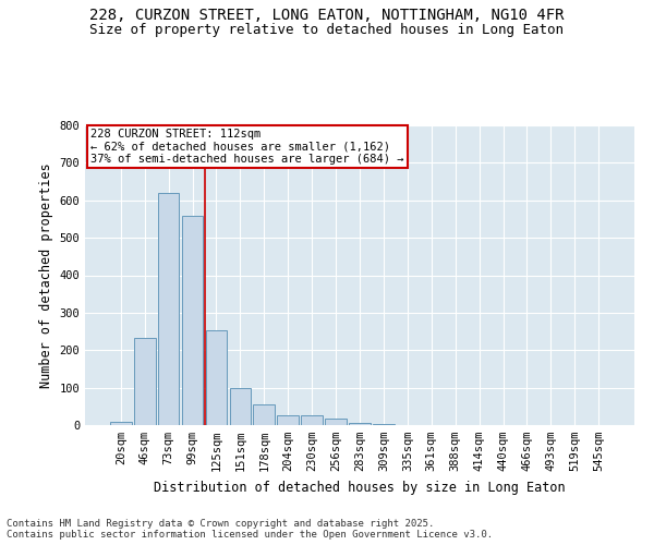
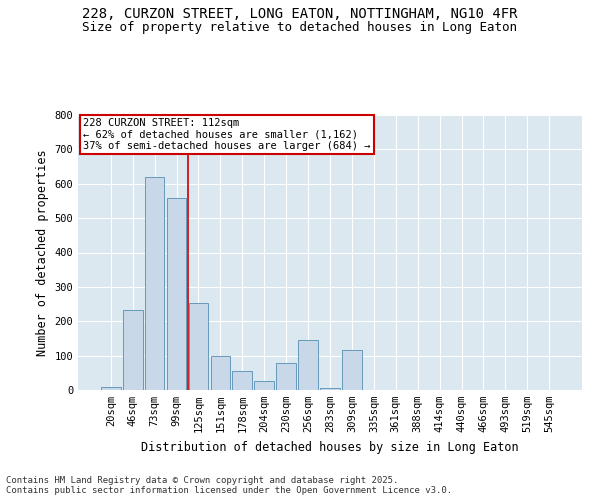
230sqm: 25 -> 80
256sqm: 18 -> 145
309sqm: 2 -> 115
